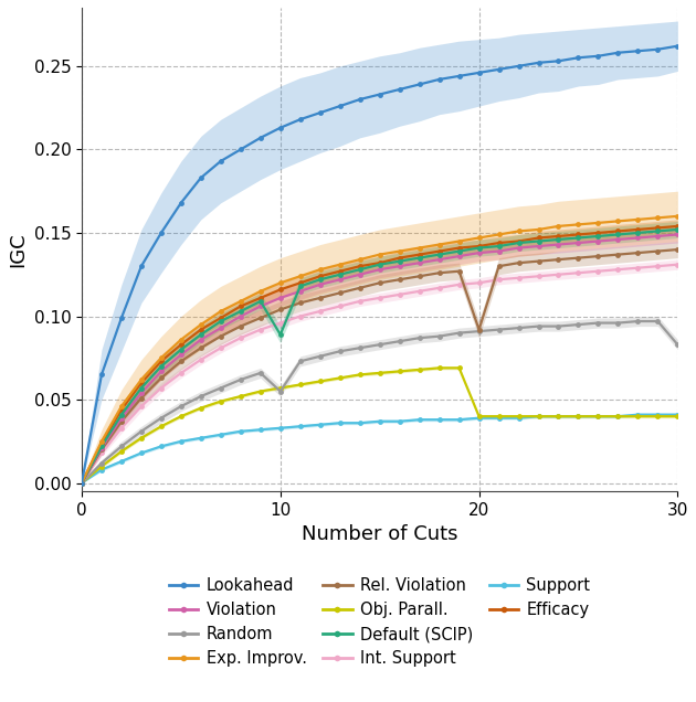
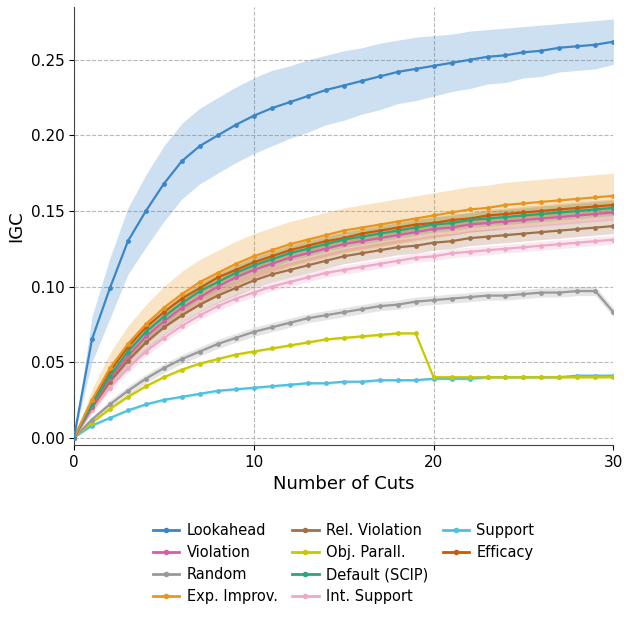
Default (SCIP)/10: 0.089 -> 0.114
Random/10: 0.055 -> 0.070
Rel. Violation/20: 0.092 -> 0.129
